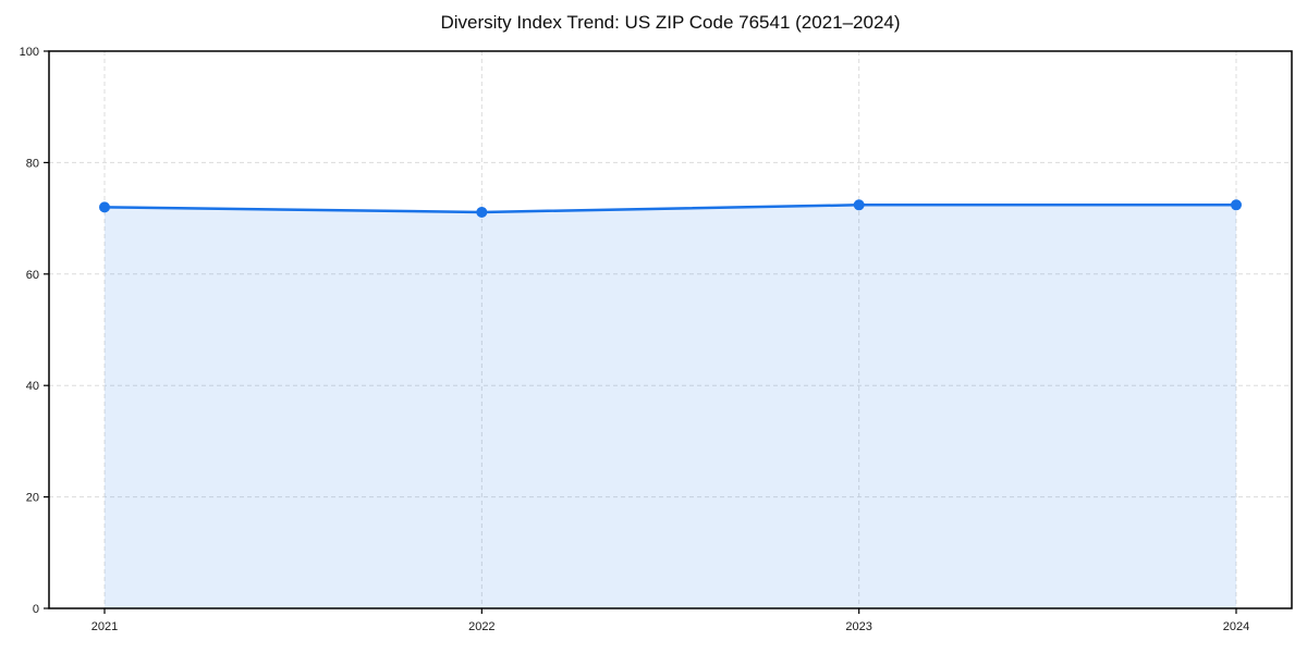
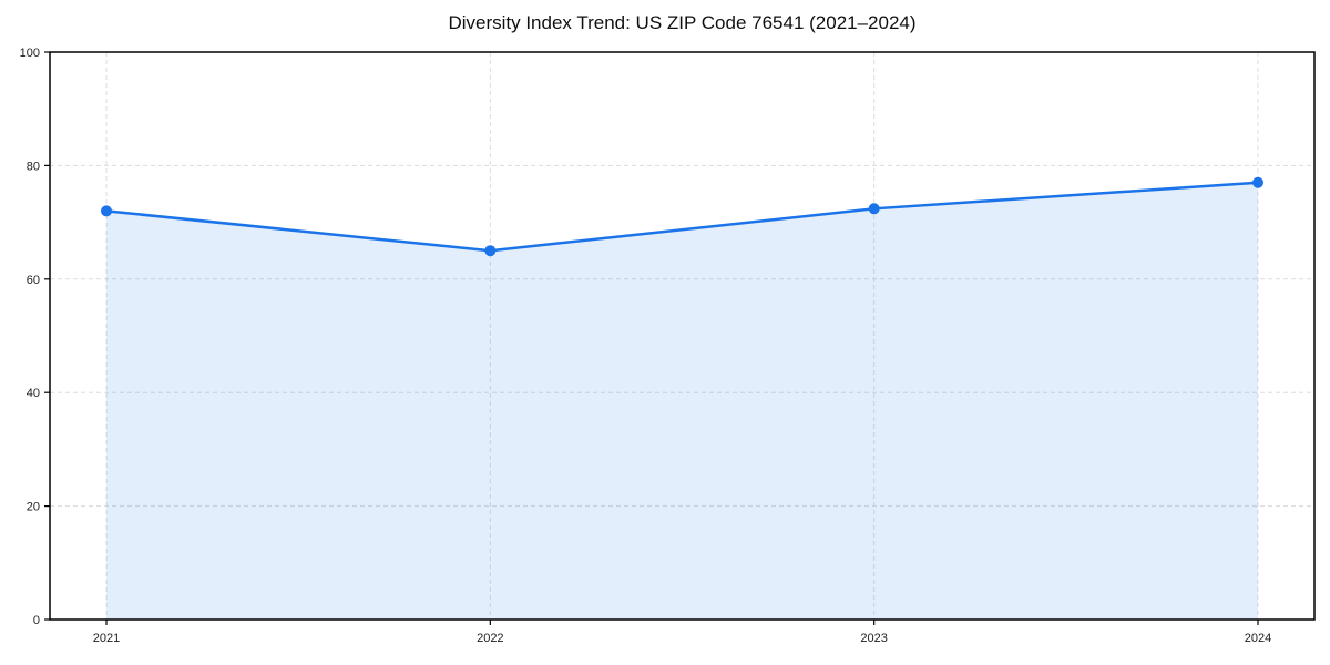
2022: 71 -> 65
2024: 72 -> 77
